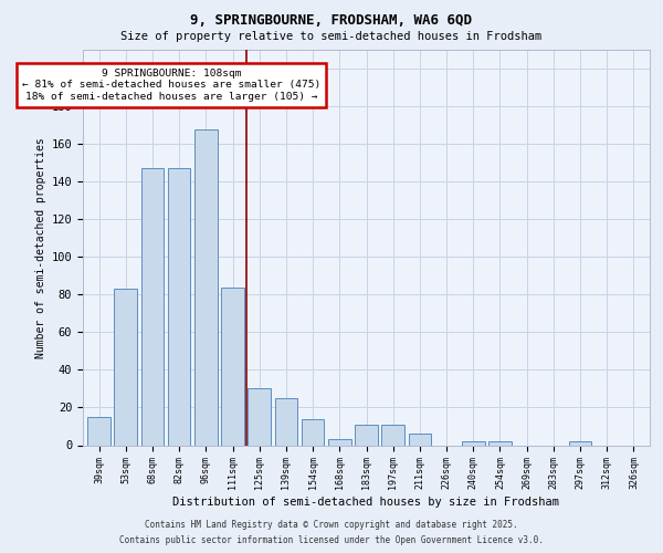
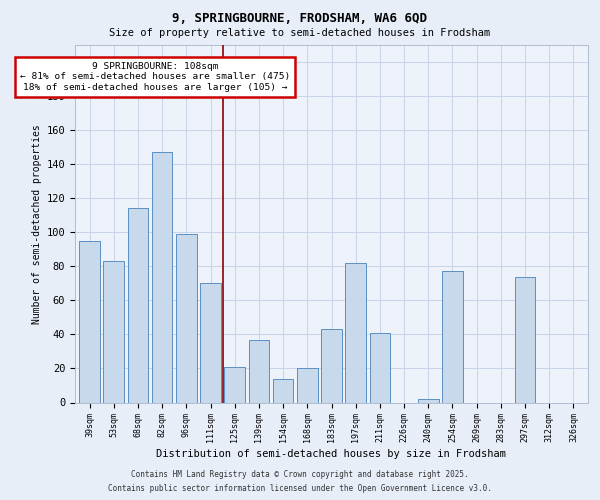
39sqm: 15 -> 95
68sqm: 147 -> 114
96sqm: 168 -> 99
111sqm: 84 -> 70
125sqm: 30 -> 21
139sqm: 25 -> 37
168sqm: 3 -> 20
183sqm: 11 -> 43
197sqm: 11 -> 82
211sqm: 6 -> 41
254sqm: 2 -> 77
297sqm: 2 -> 74
